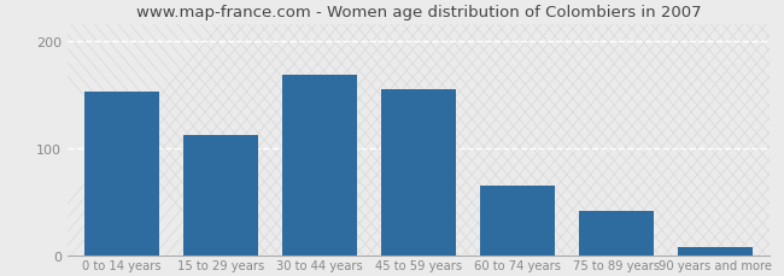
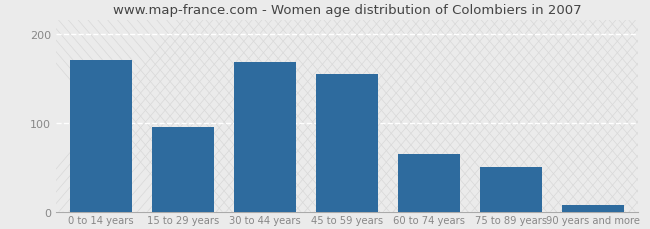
0 to 14 years: 152 -> 170
15 to 29 years: 112 -> 95
75 to 89 years: 42 -> 50
